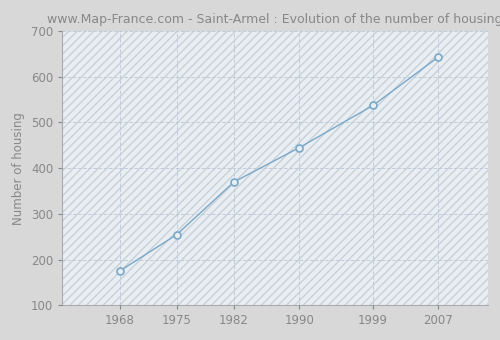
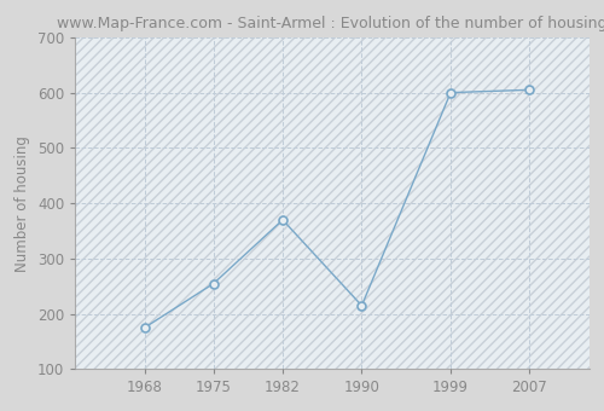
1990: 445 -> 215
1999: 537 -> 600
2007: 643 -> 605
